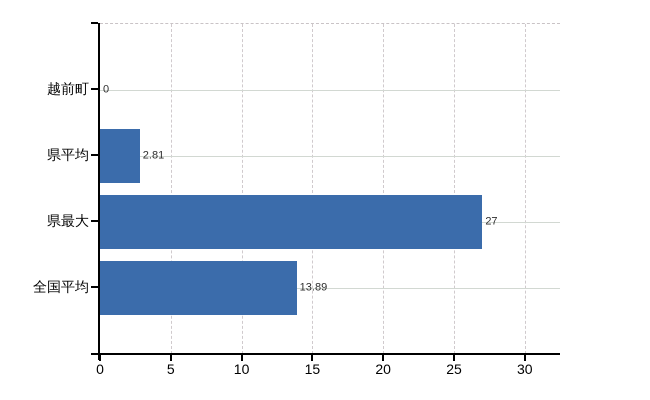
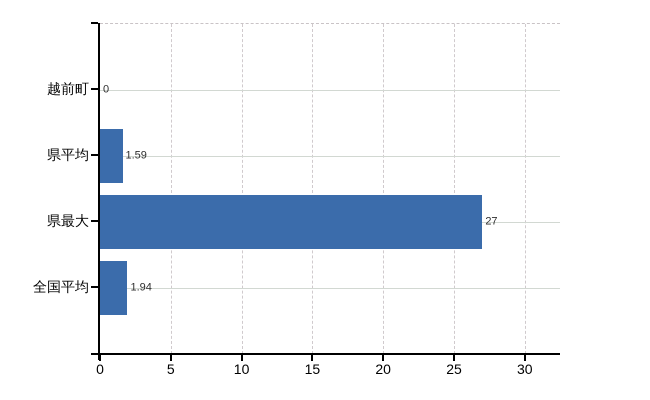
県平均: 2.81 -> 1.59
全国平均: 13.89 -> 1.94
